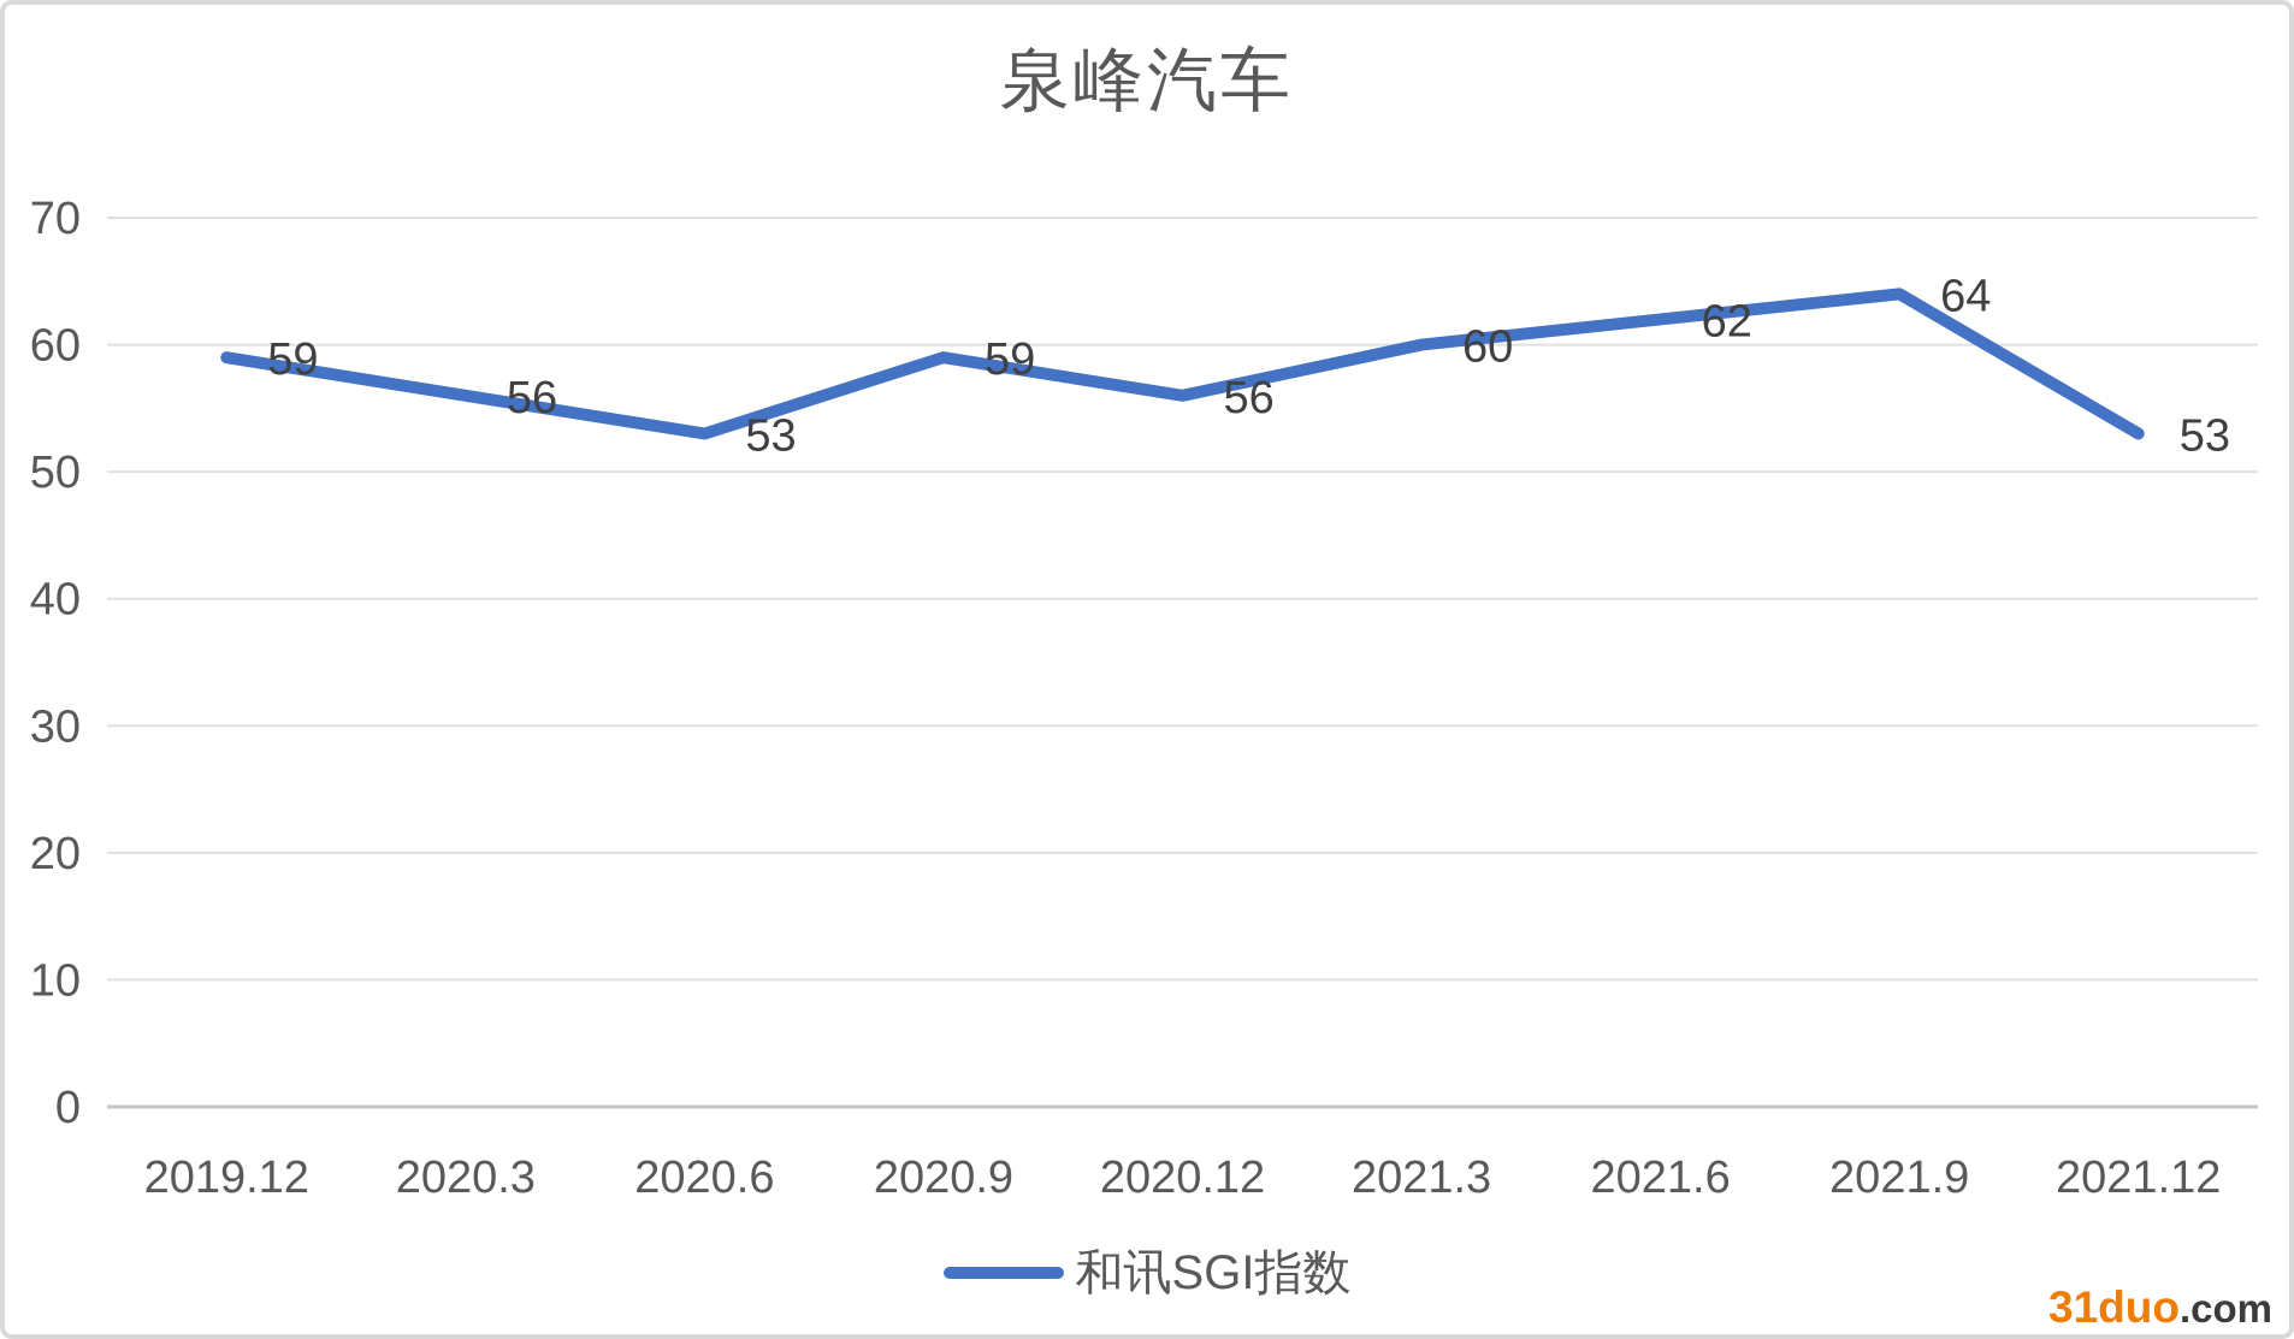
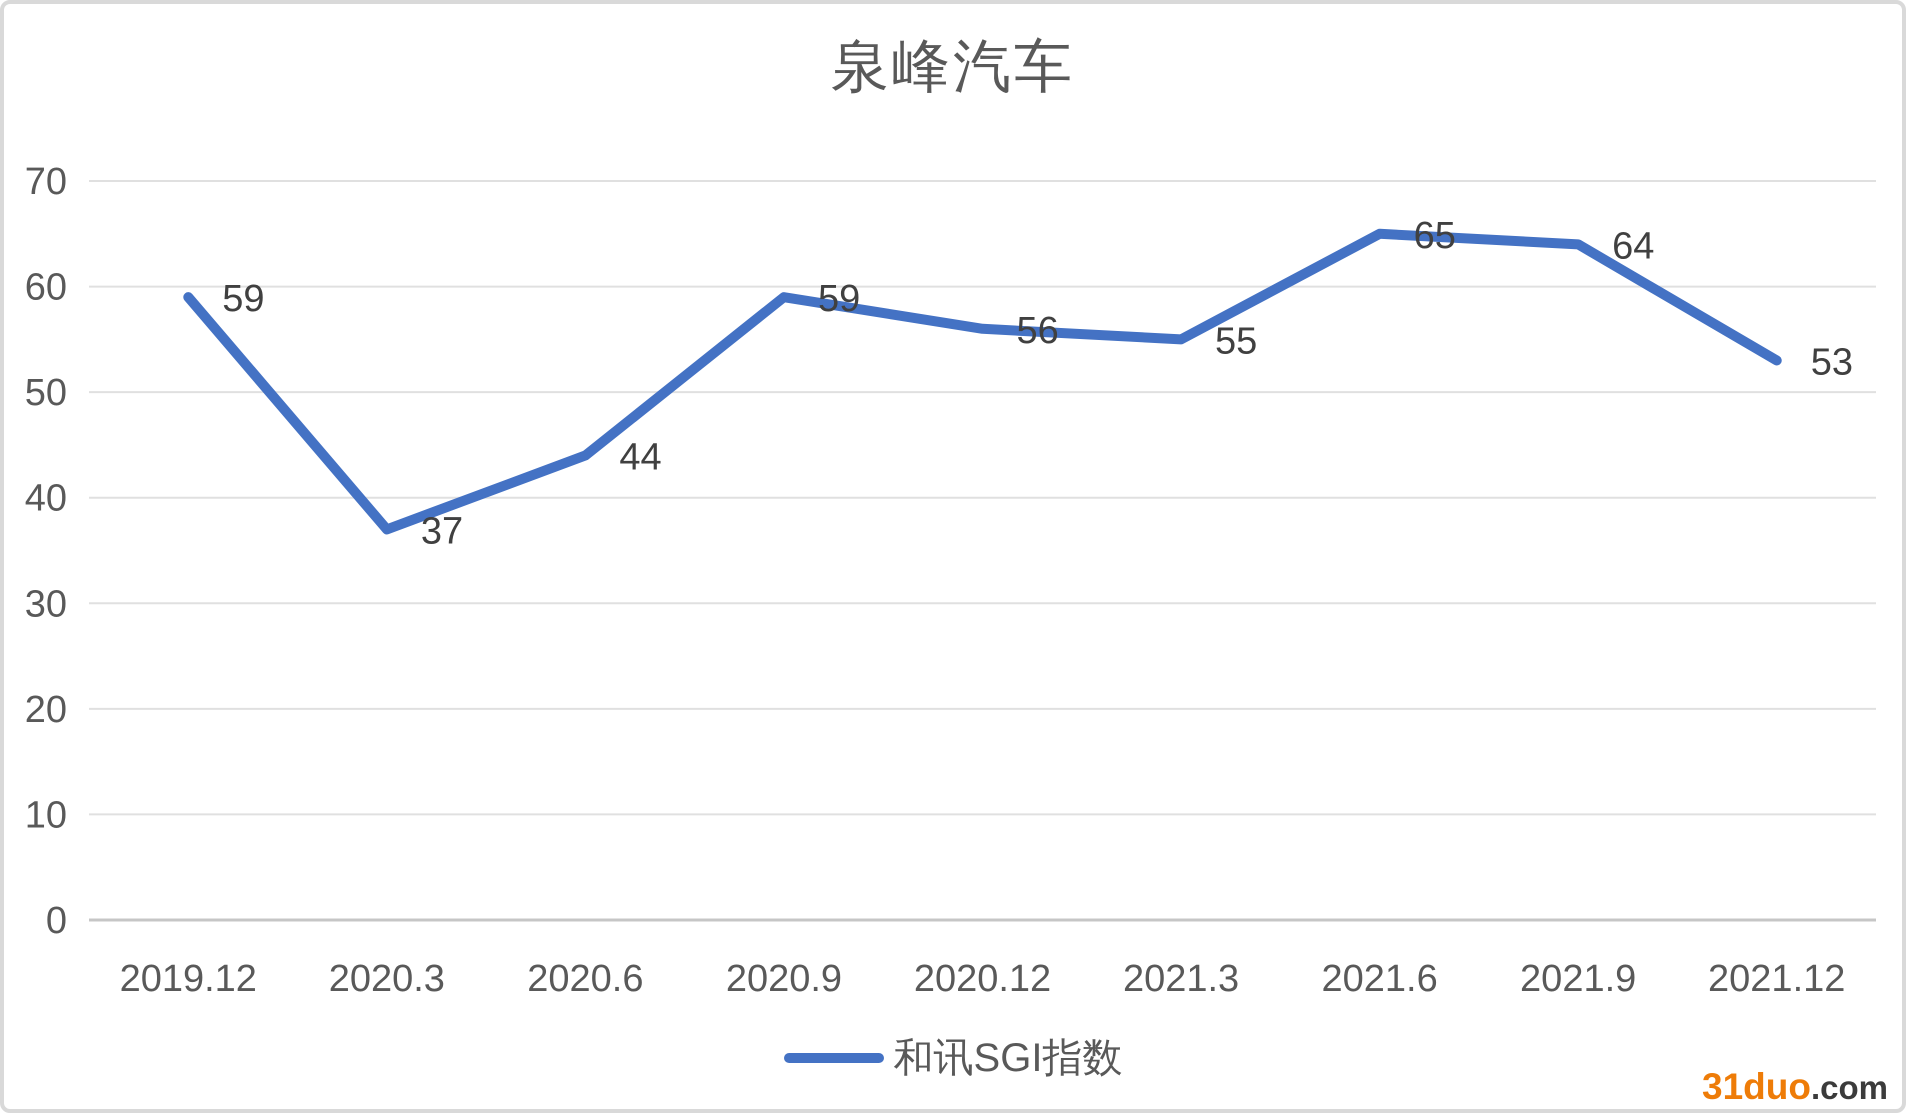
2020.3: 56 -> 37
2020.6: 53 -> 44
2021.3: 60 -> 55
2021.6: 62 -> 65
